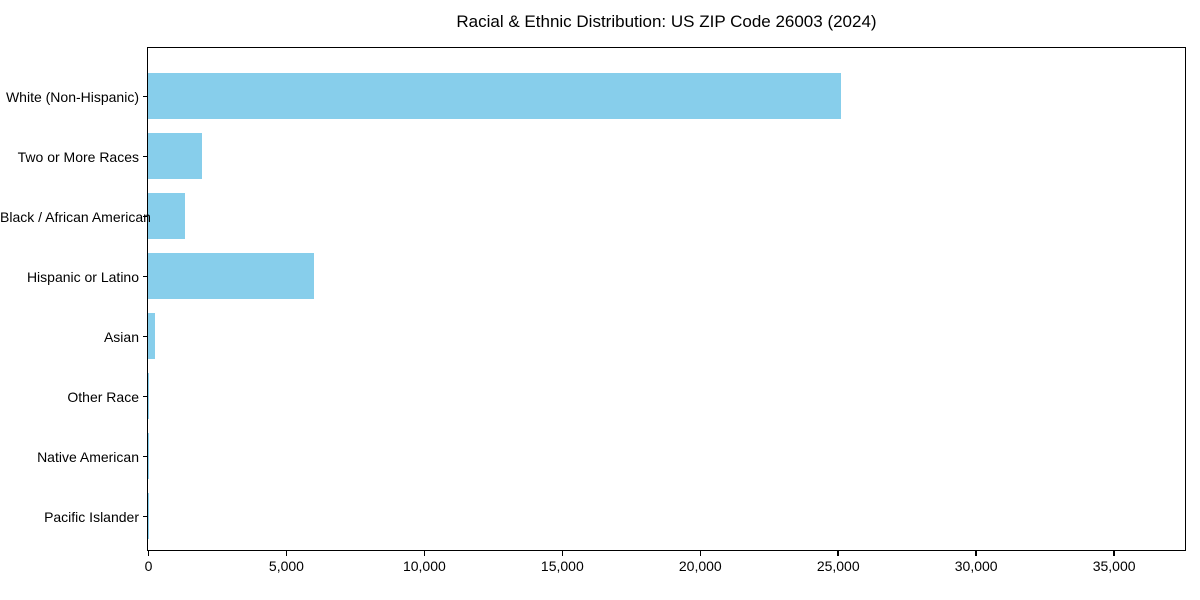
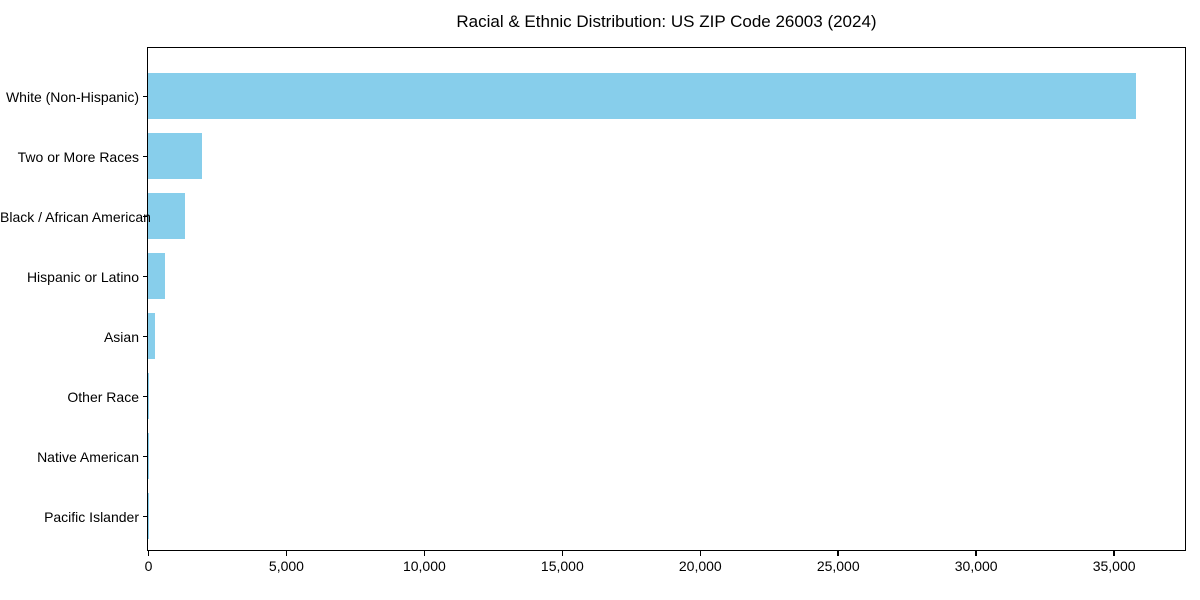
White (Non-Hispanic): 25100 -> 35800
Hispanic or Latino: 6000 -> 600
